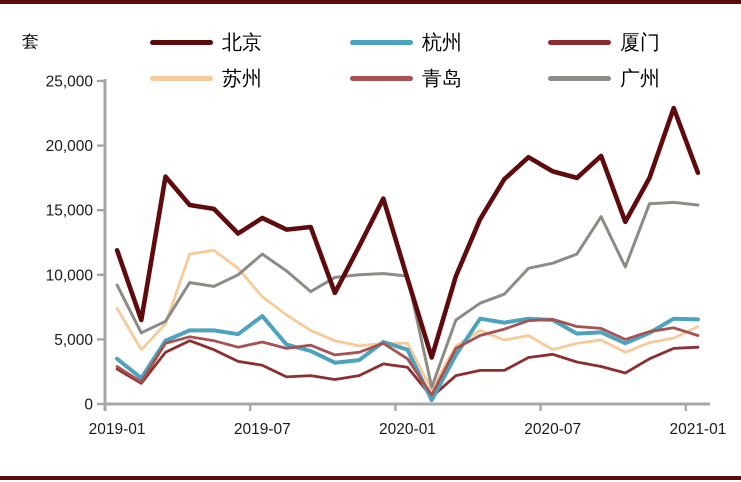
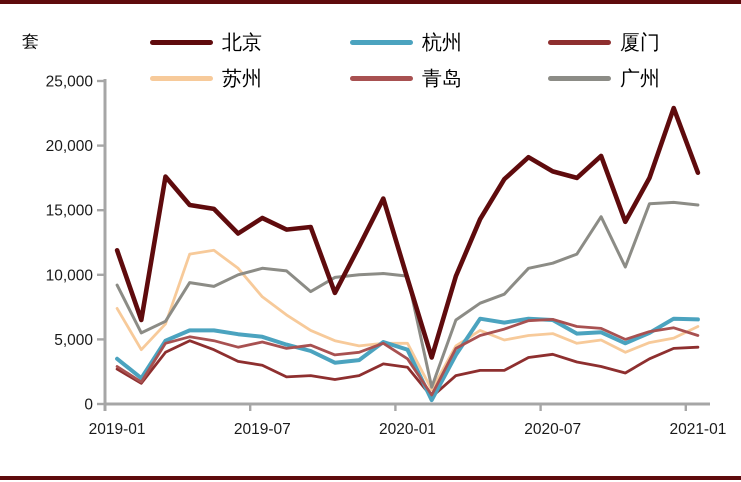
杭州/2019-07: 6800 -> 5200
广州/2019-07: 11600 -> 10500
苏州/2020-07: 4200 -> 5400
